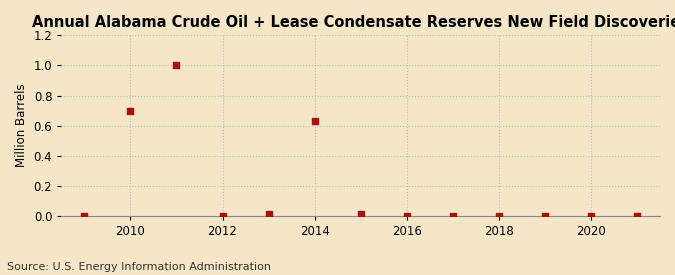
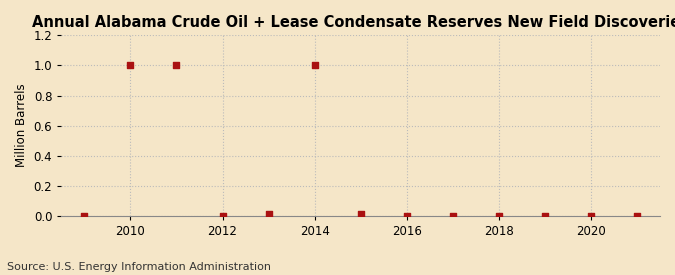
2010: 0.70 -> 1.00
2014: 0.63 -> 1.00
